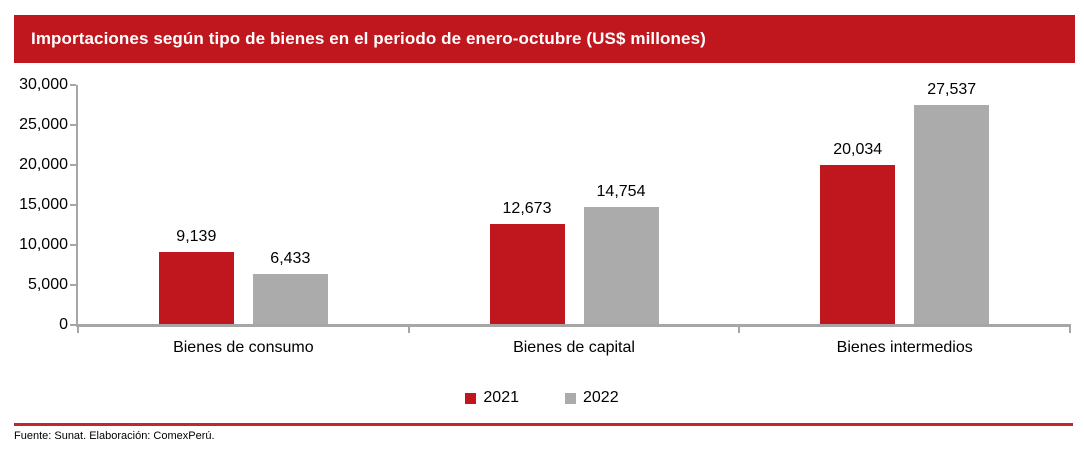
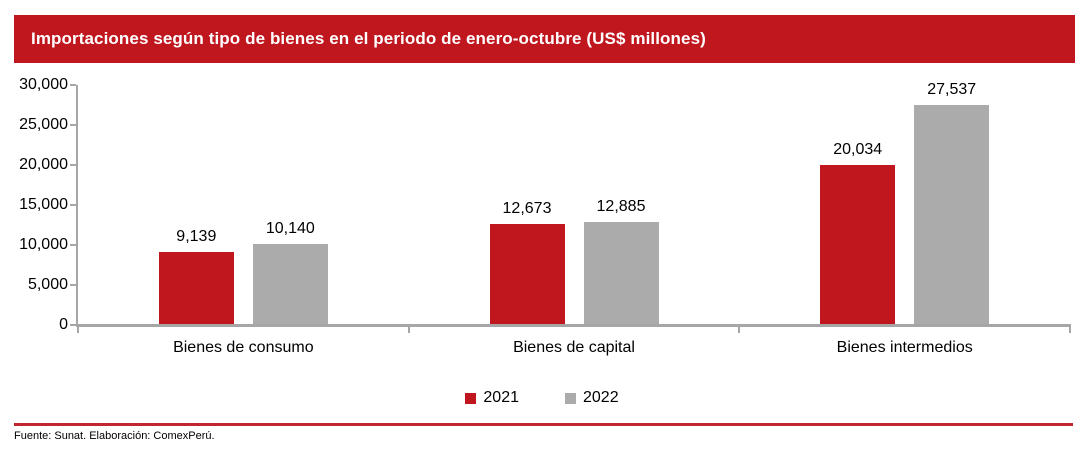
2022/Bienes de consumo: 6,433 -> 10,140
2022/Bienes de capital: 14,754 -> 12,885
